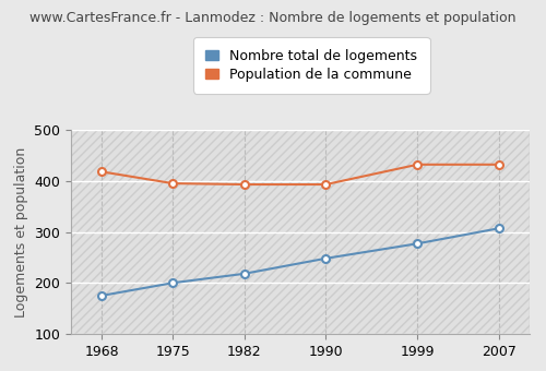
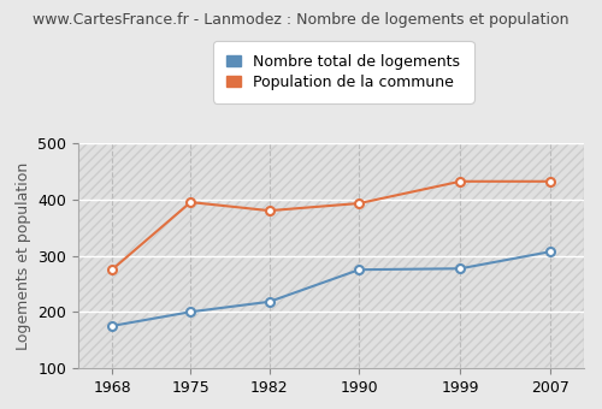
Population de la commune/1968: 418 -> 275
Population de la commune/1982: 393 -> 380
Nombre total de logements/1990: 248 -> 275
